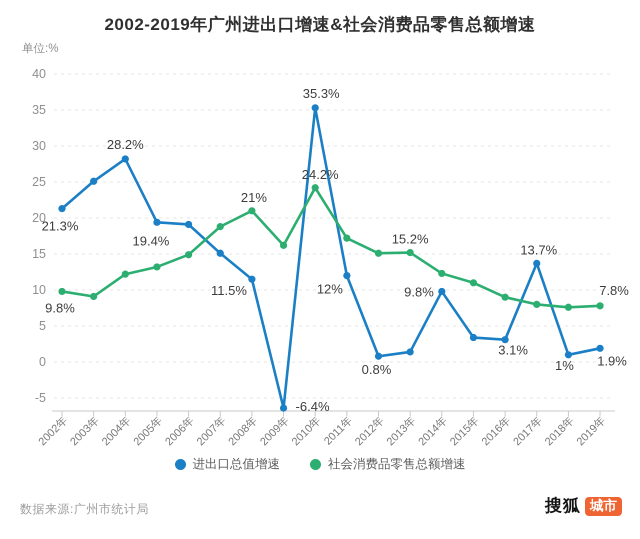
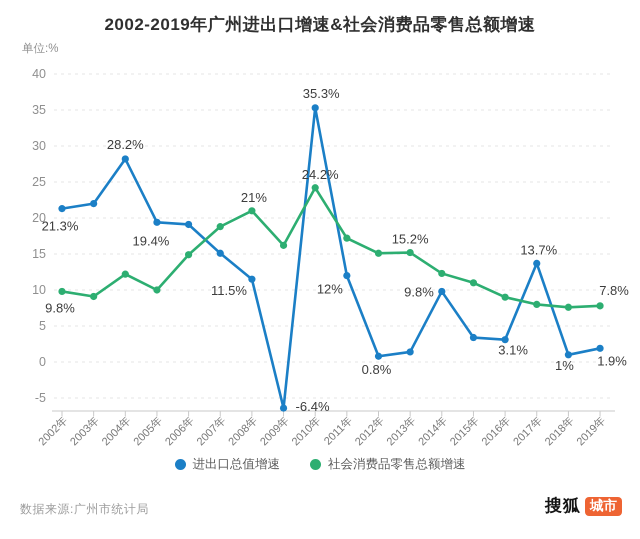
进出口总值增速/2003年: 25 -> 22
社会消费品零售总额增速/2005年: 13 -> 10
